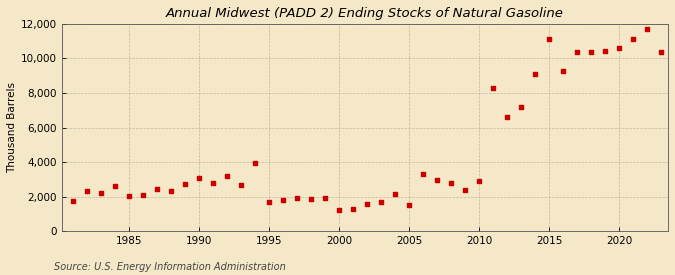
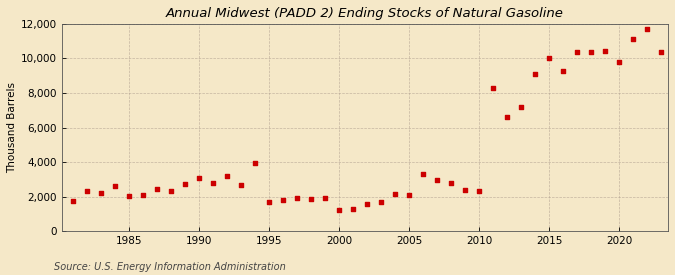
2005: 1,500 -> 2,100
2010: 2,900 -> 2,300
2015: 11,100 -> 10,000
2020: 10,600 -> 9,800
